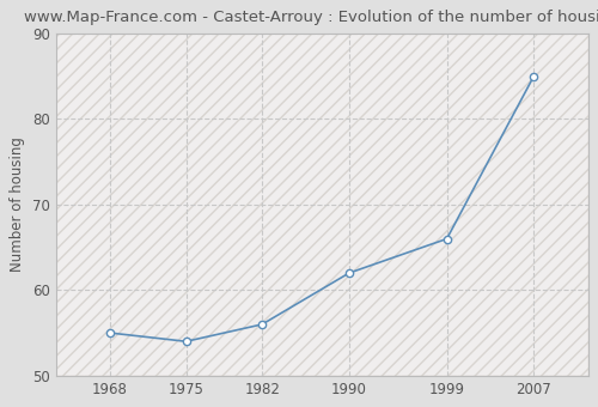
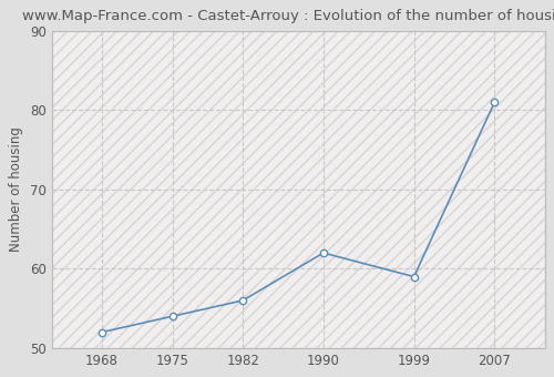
1968: 55 -> 52
1999: 66 -> 59
2007: 85 -> 81
